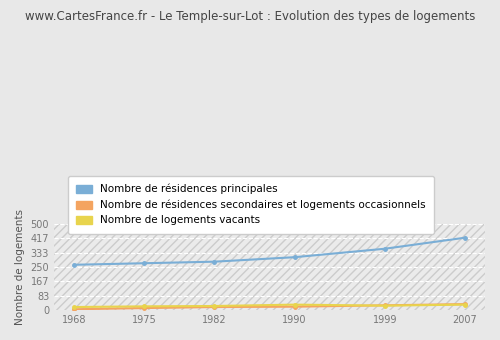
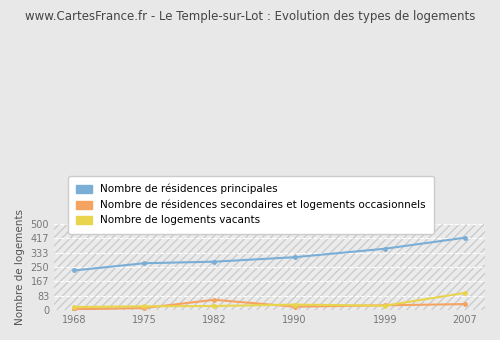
Nombre de résidences principales/1968: 260 -> 230
Nombre de résidences secondaires et logements occasionnels/1982: 20 -> 60
Nombre de logements vacants/2007: 30 -> 100
